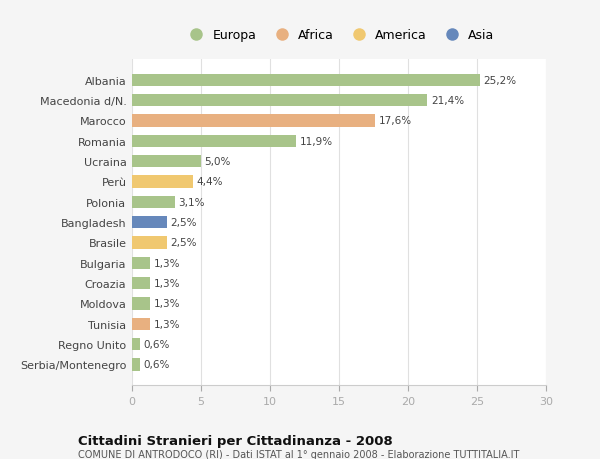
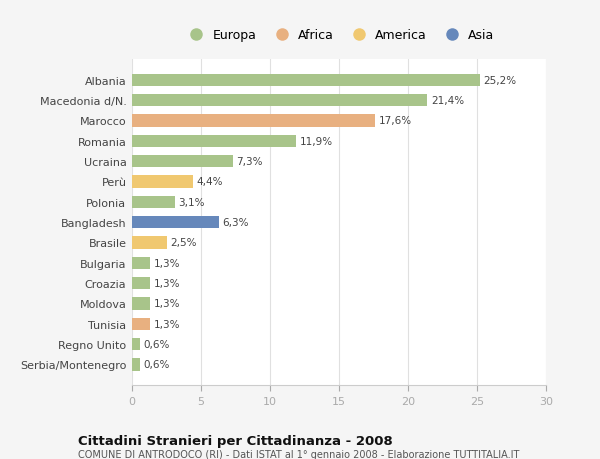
Ucraina: 5,0% -> 7,3%
Bangladesh: 2,5% -> 6,3%
